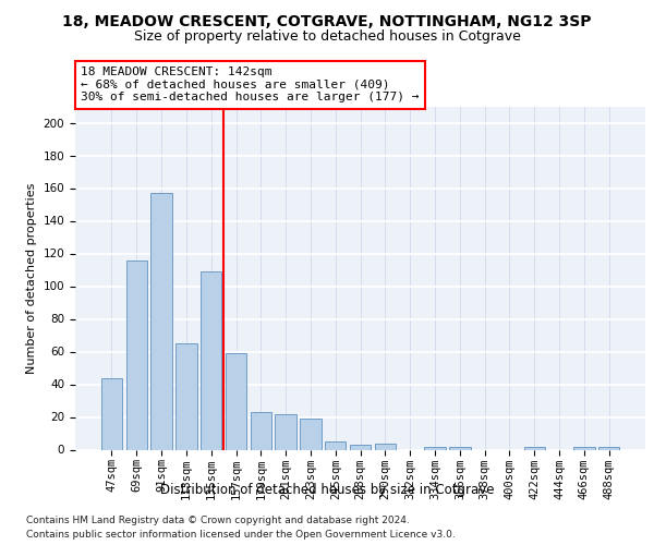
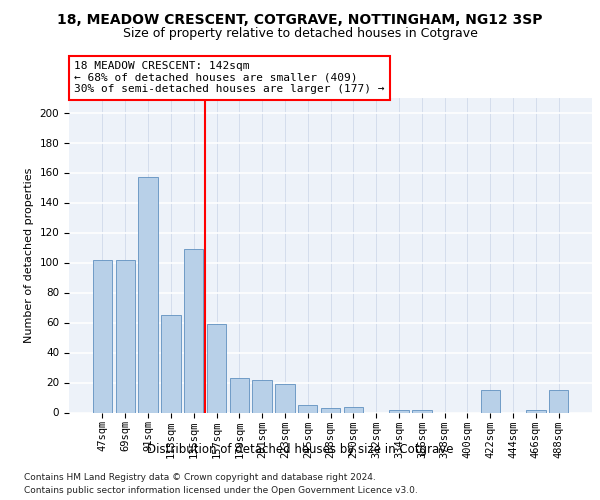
47sqm: 44 -> 102
69sqm: 116 -> 102
422sqm: 2 -> 15
488sqm: 2 -> 15
